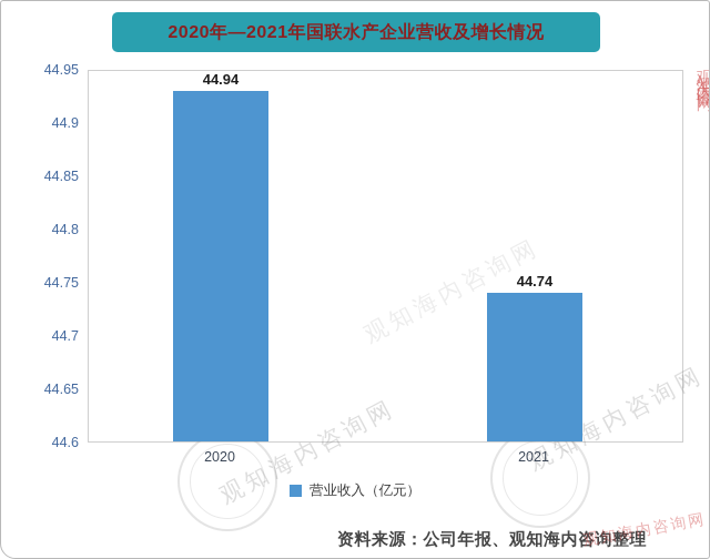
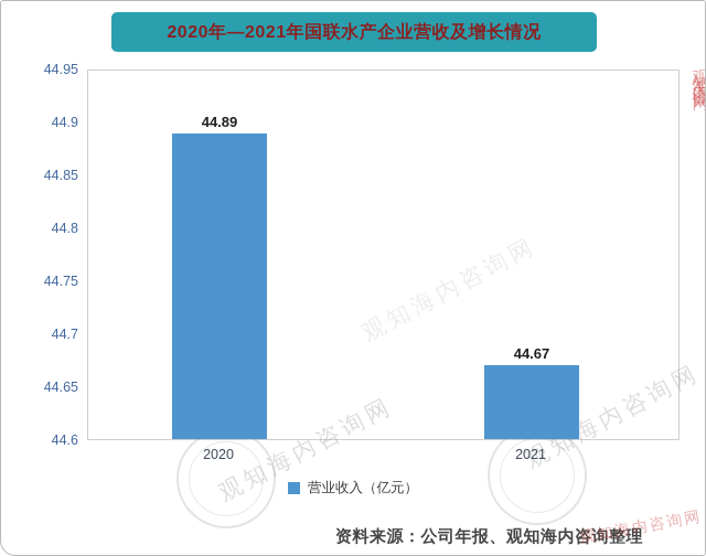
2020: 44.94 -> 44.89
2021: 44.74 -> 44.67
